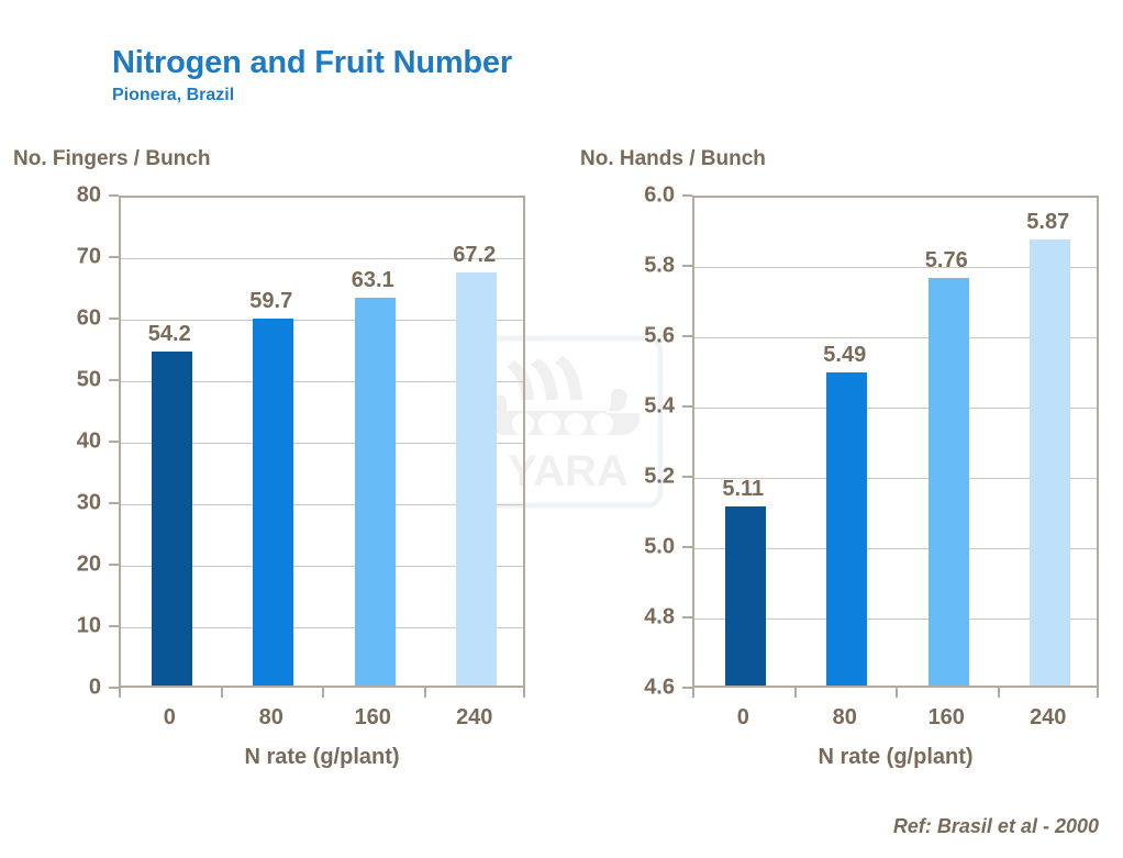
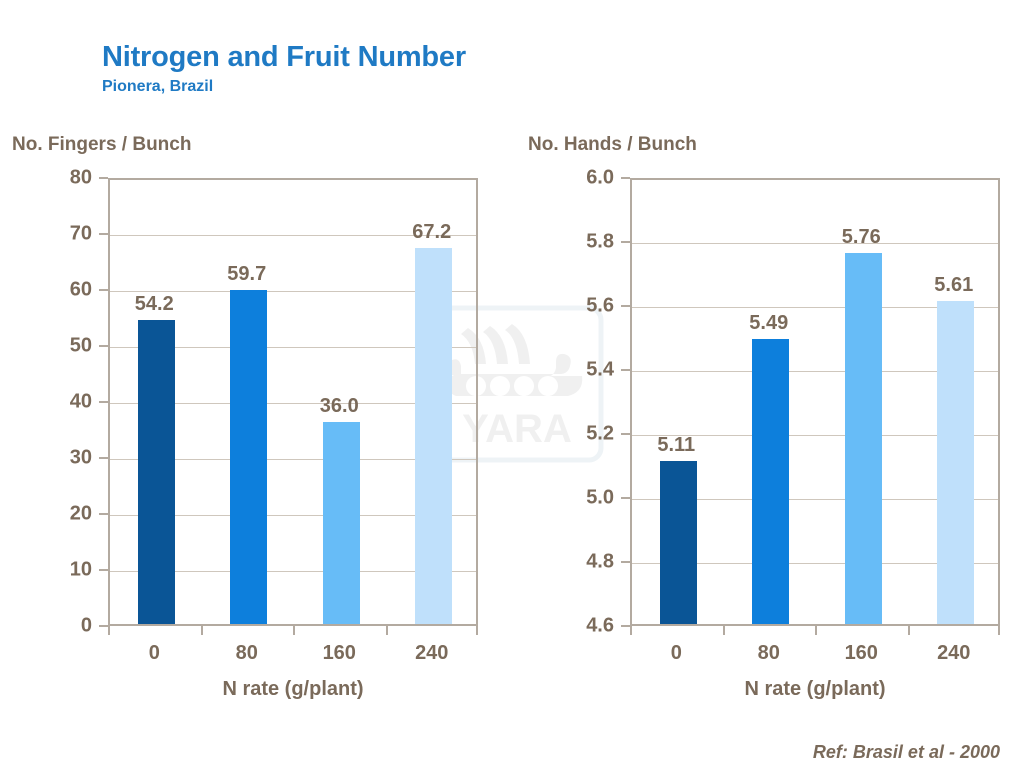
No. Fingers / Bunch/160: 63.1 -> 36.0
No. Hands / Bunch/240: 5.87 -> 5.61
